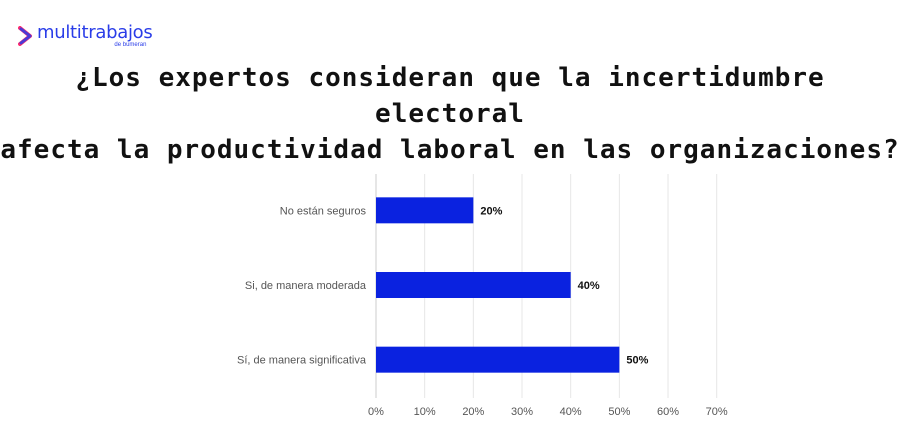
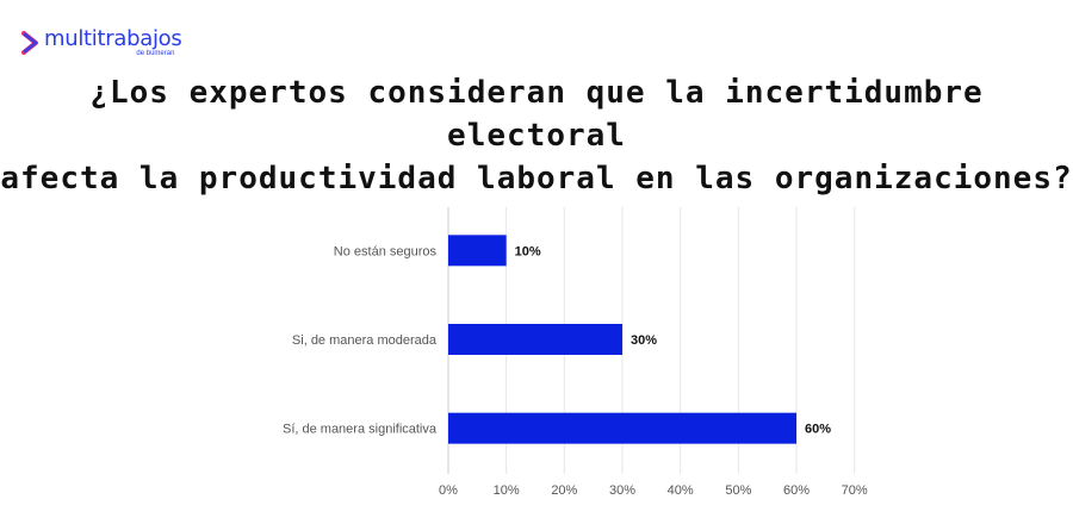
No están seguros: 20% -> 10%
Si, de manera moderada: 40% -> 30%
Sí, de manera significativa: 50% -> 60%
